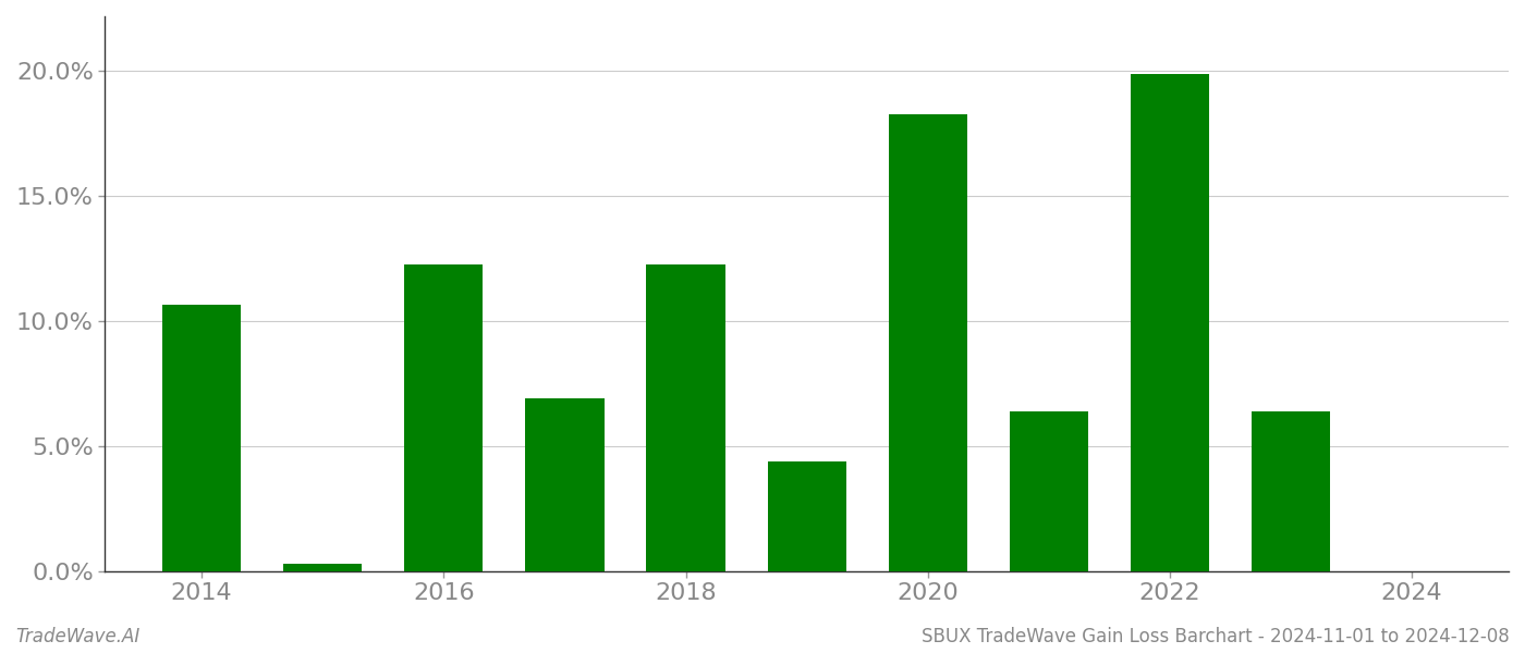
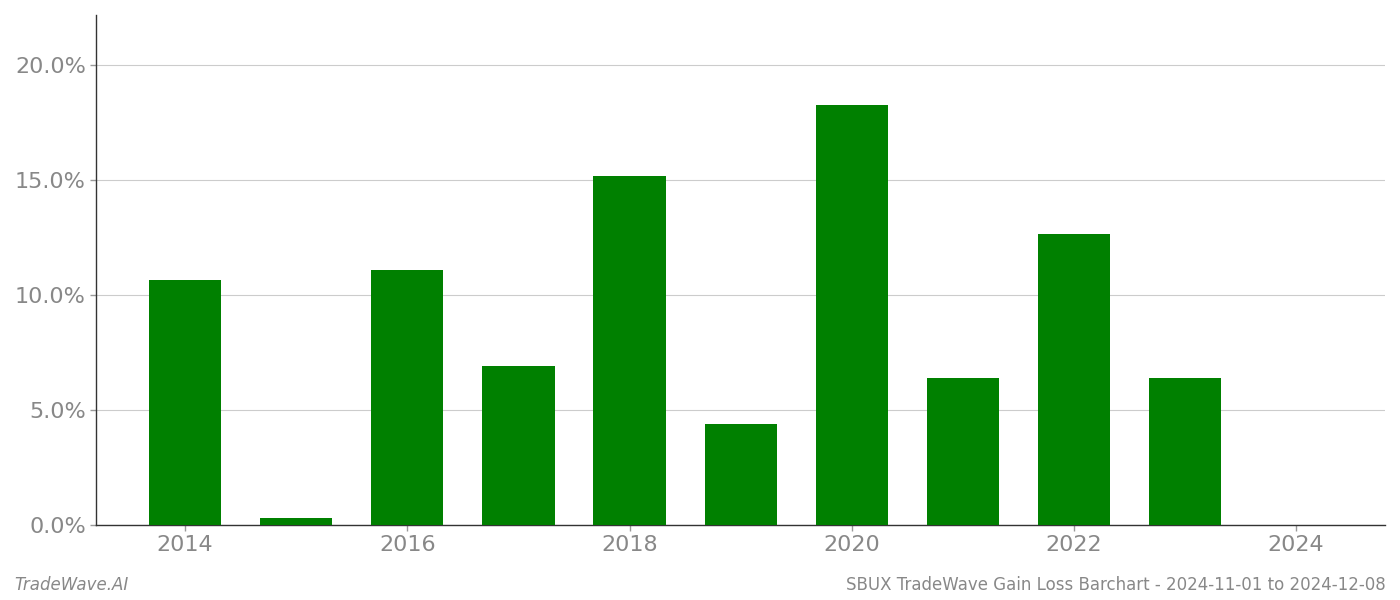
2016: 12.25% -> 11.10%
2018: 12.25% -> 15.20%
2022: 19.90% -> 12.65%
